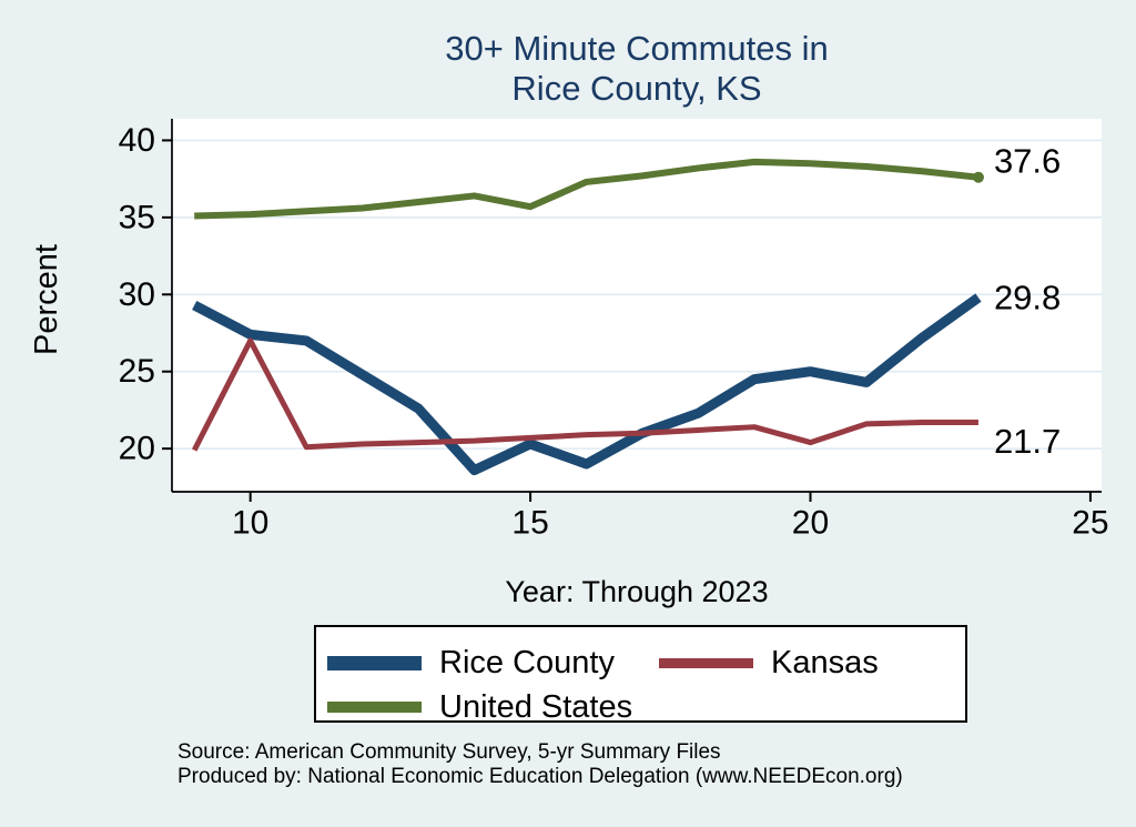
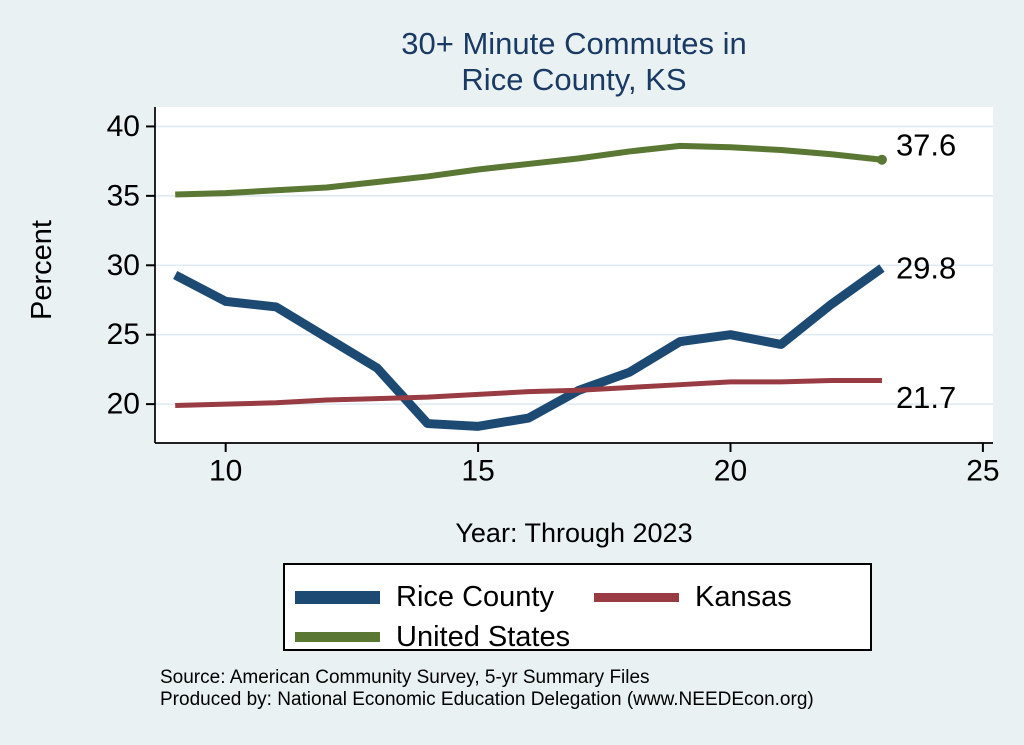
Kansas/10: 27.0 -> 20.0
Rice County/15: 20.3 -> 18.4
United States/15: 35.7 -> 36.9
Kansas/20: 20.4 -> 21.6
